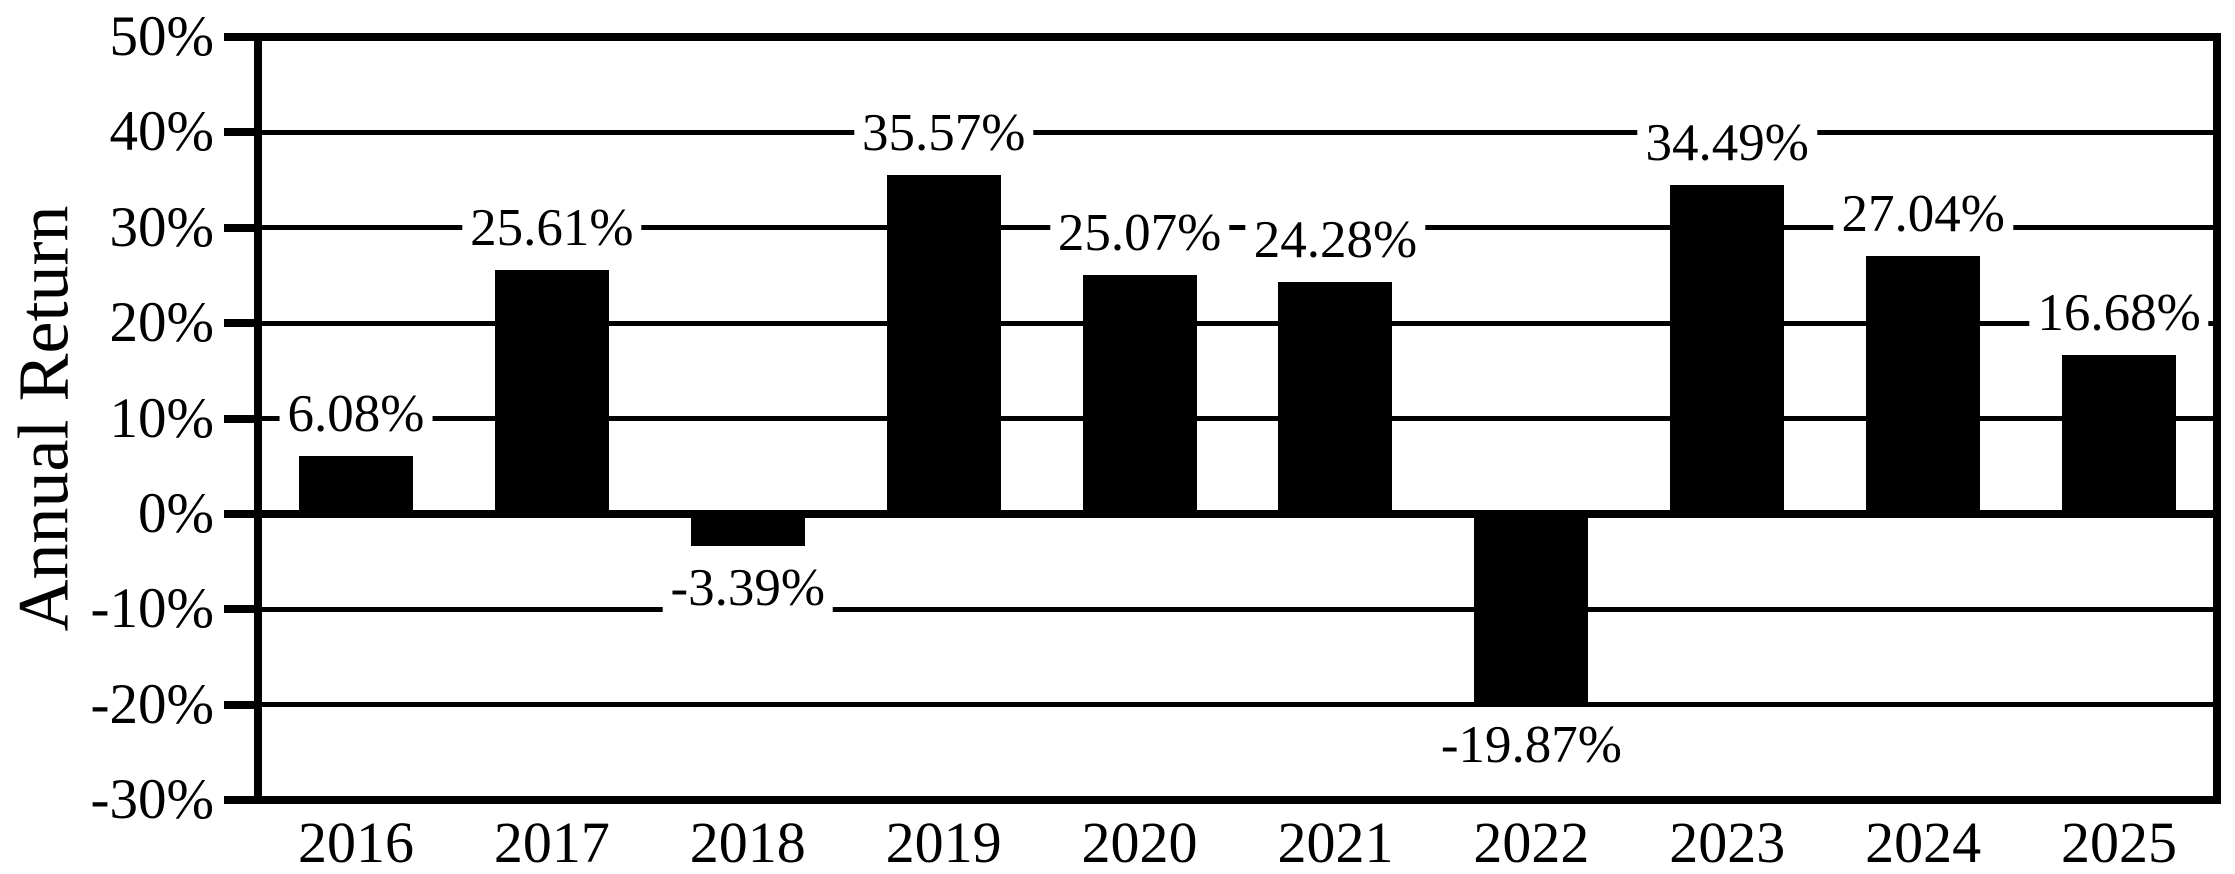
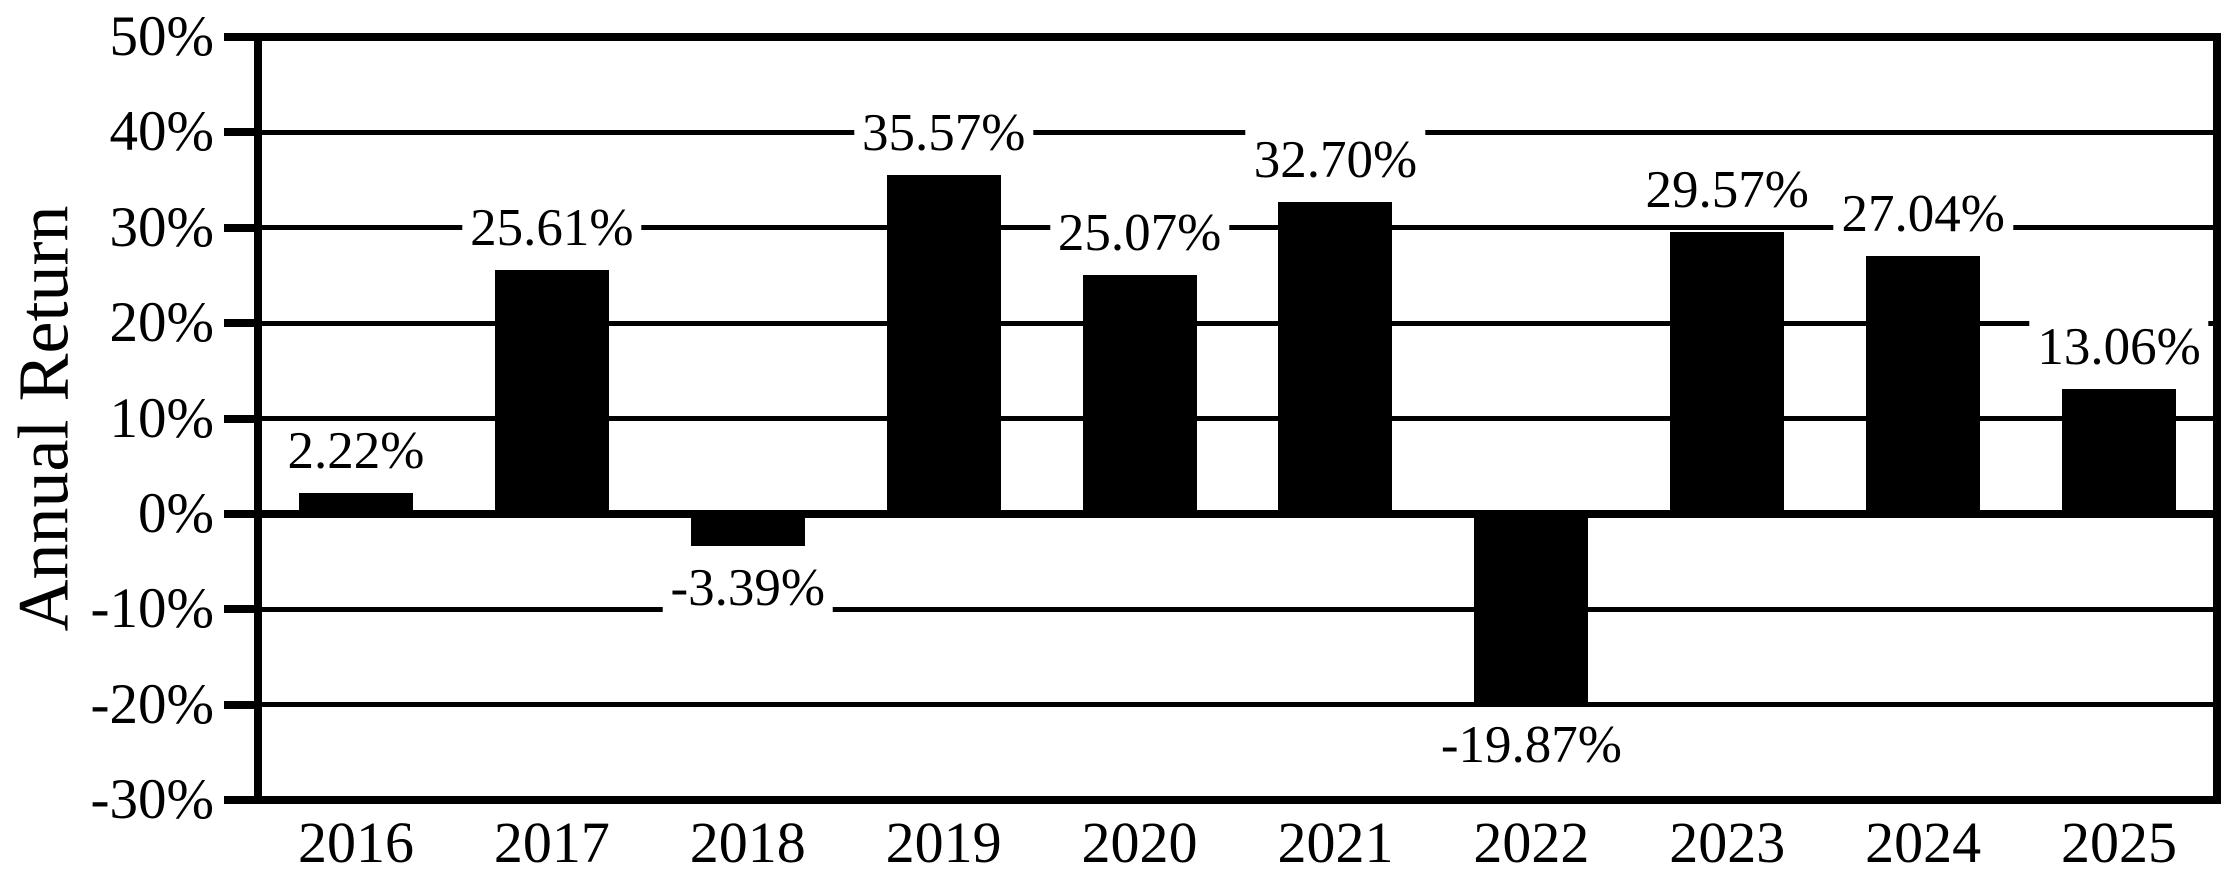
2016: 6.08% -> 2.22%
2021: 24.28% -> 32.70%
2023: 34.49% -> 29.57%
2025: 16.68% -> 13.06%
